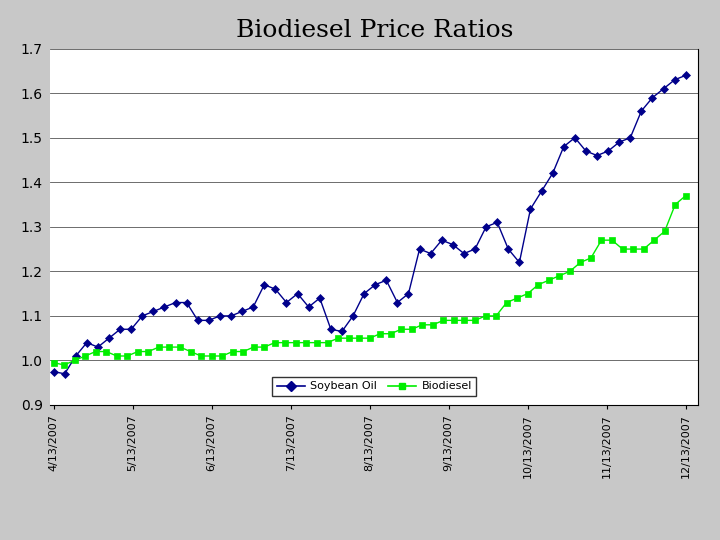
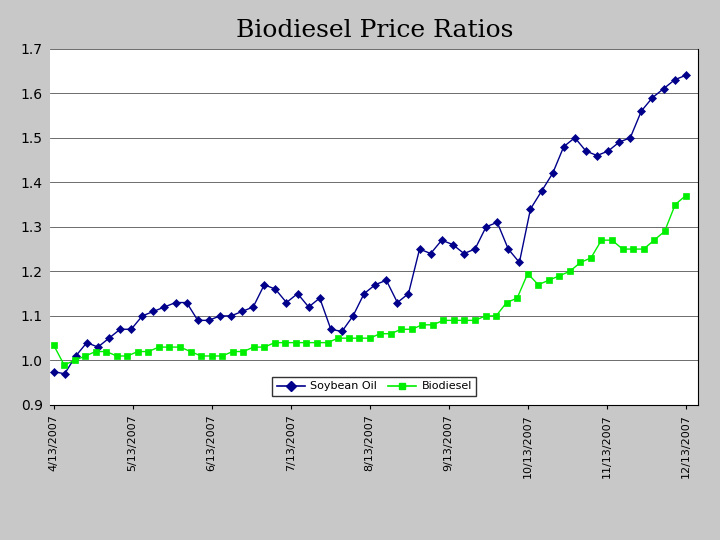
Biodiesel/4/13/2007: 0.995 -> 1.035
Biodiesel/10/13/2007: 1.150 -> 1.195
